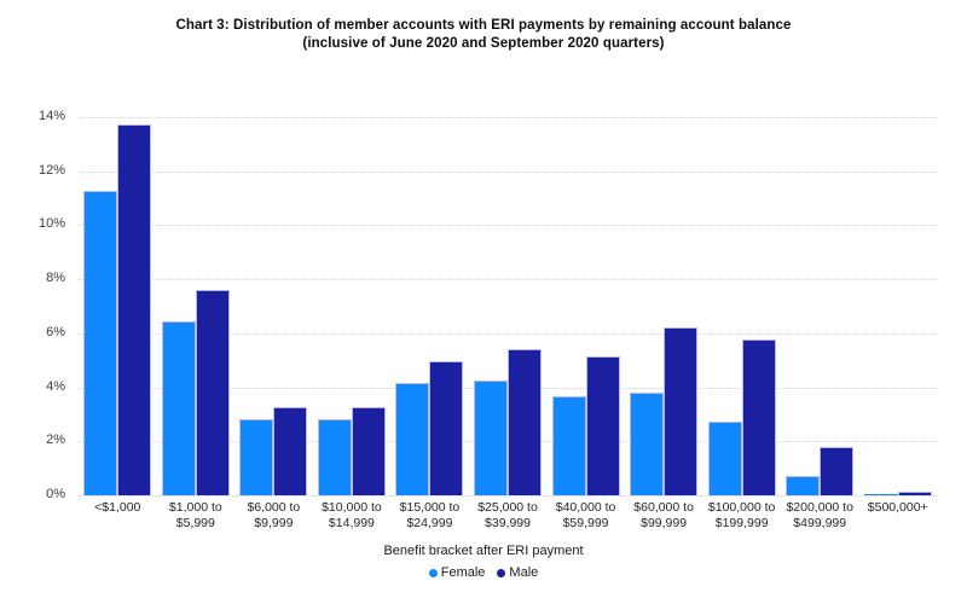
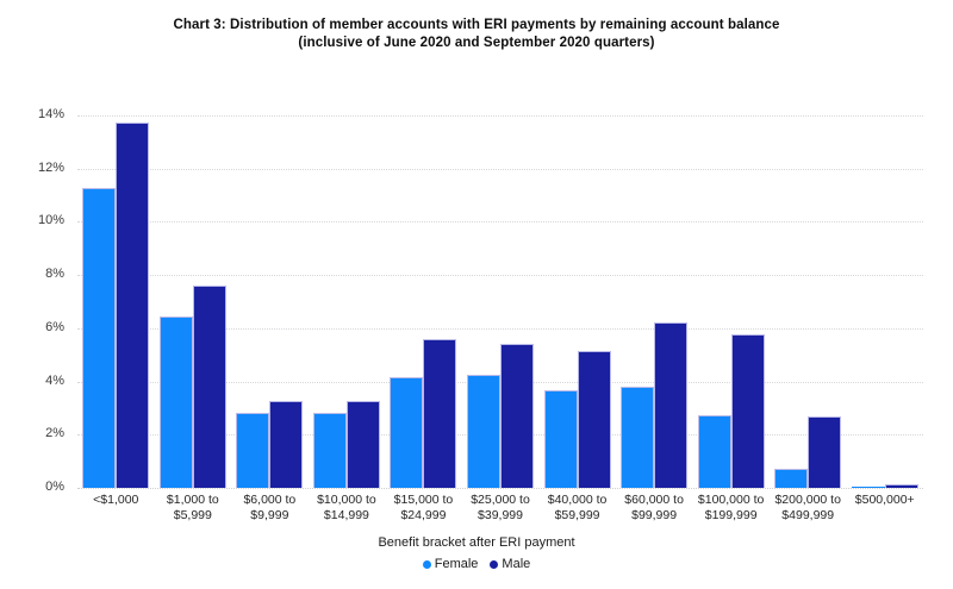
Male/$15,000 to $24,999: 5.0% -> 5.6%
Male/$200,000 to $499,999: 1.8% -> 2.7%
